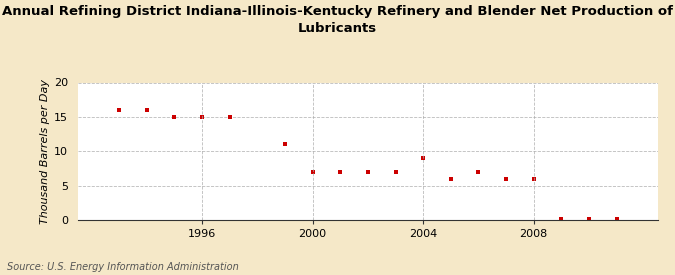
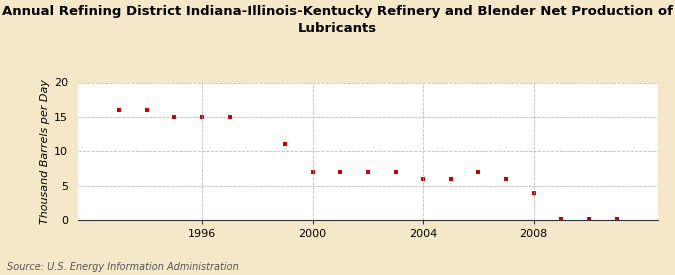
2004: 9.0 -> 6.0
2008: 6.0 -> 4.0
